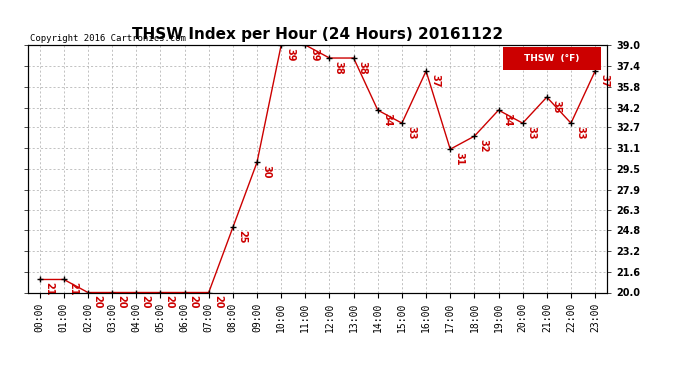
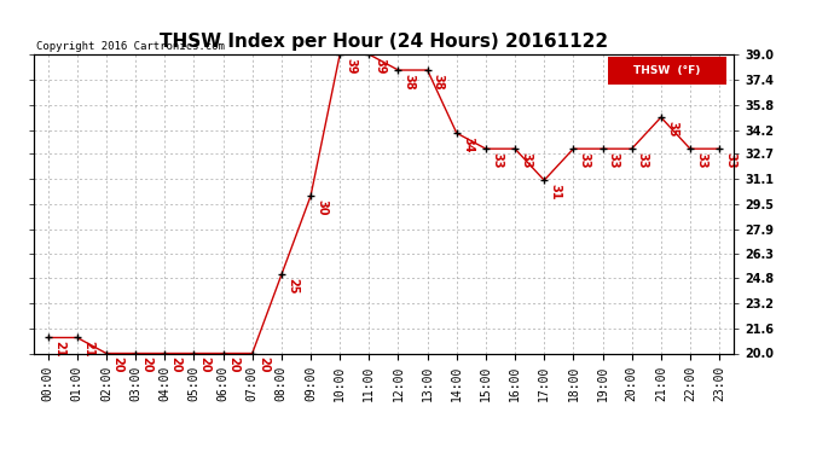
16:00: 37 -> 33
18:00: 32 -> 33
19:00: 34 -> 33
23:00: 37 -> 33
